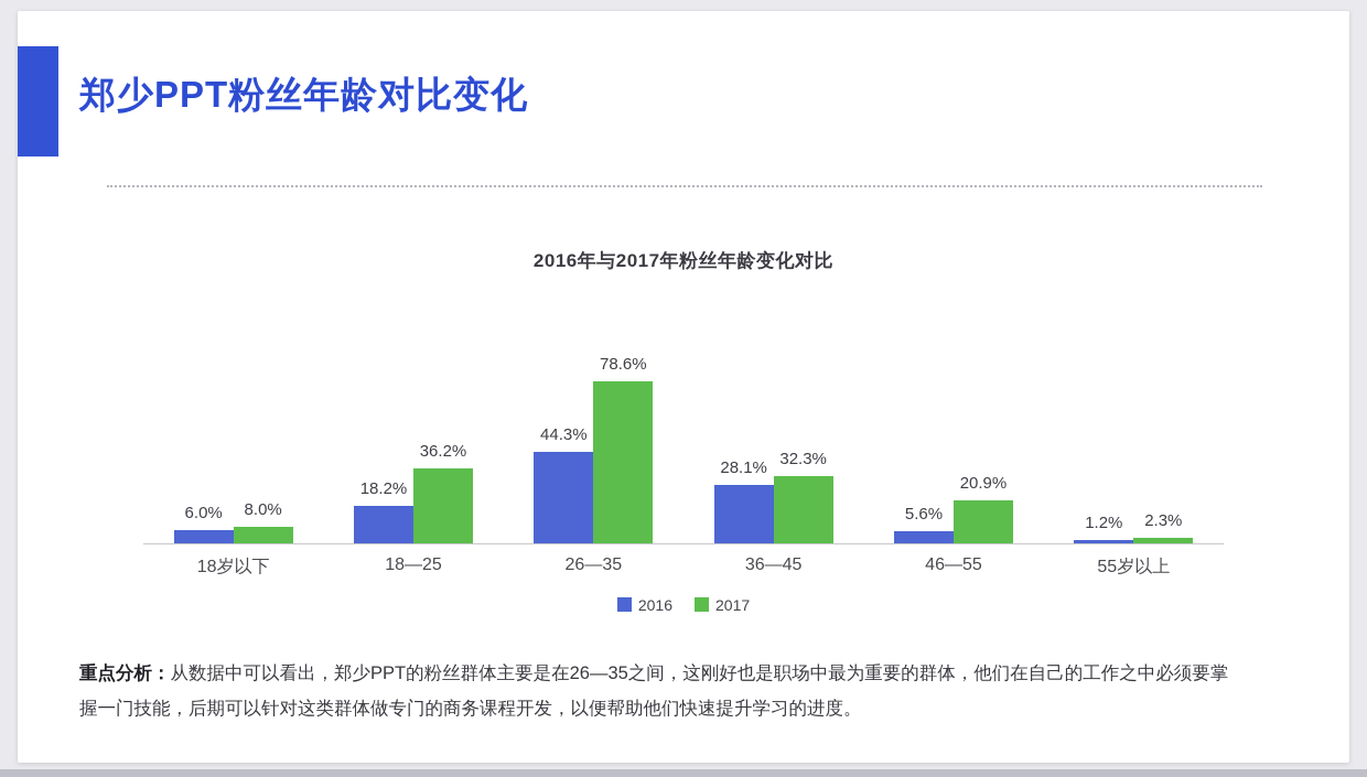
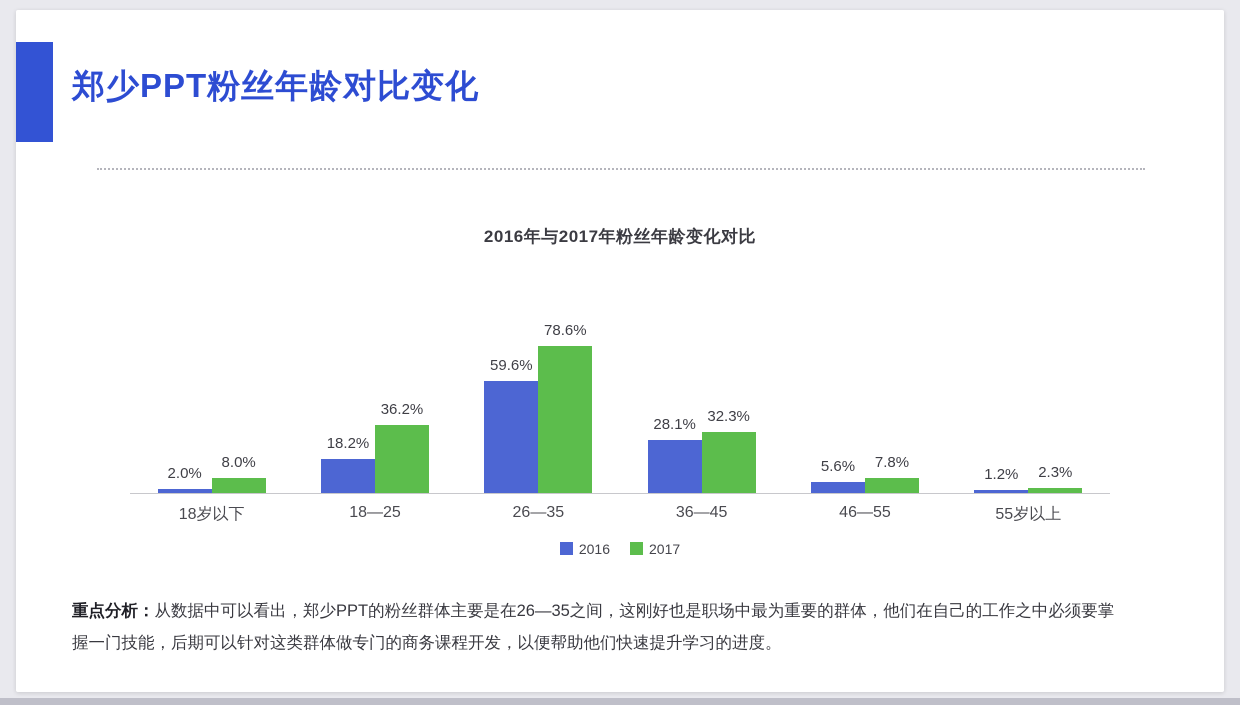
2016/18岁以下: 6.0% -> 2.0%
2016/26—35: 44.3% -> 59.6%
2017/46—55: 20.9% -> 7.8%
